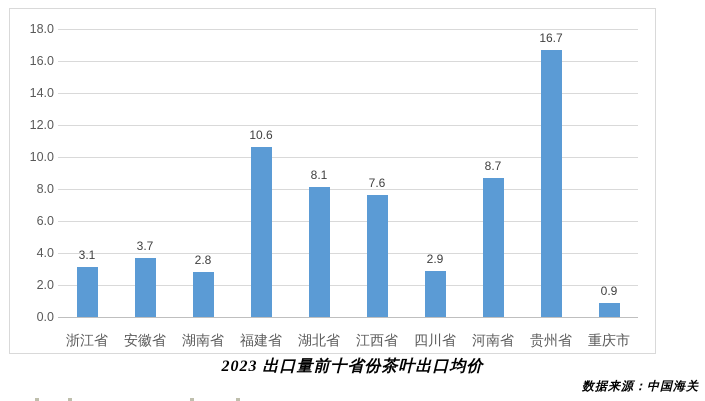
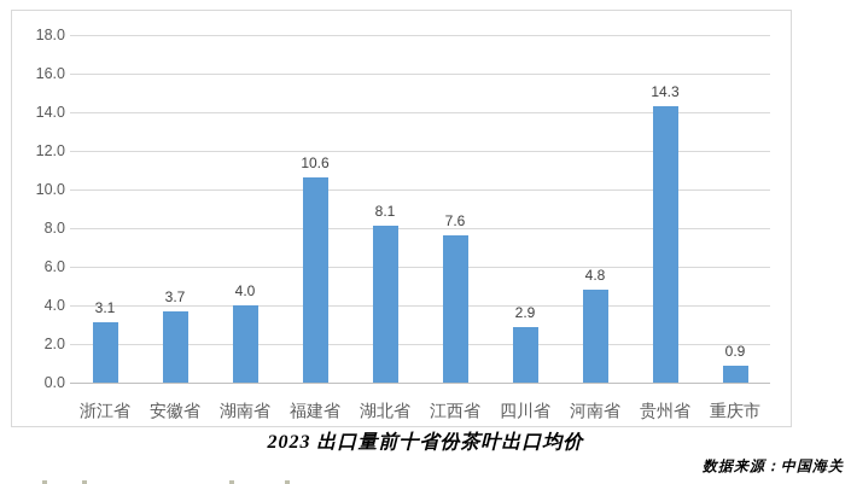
湖南省: 2.8 -> 4.0
河南省: 8.7 -> 4.8
贵州省: 16.7 -> 14.3
